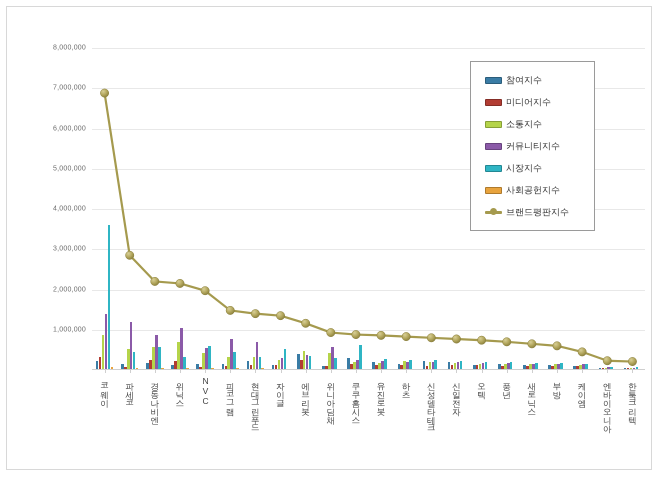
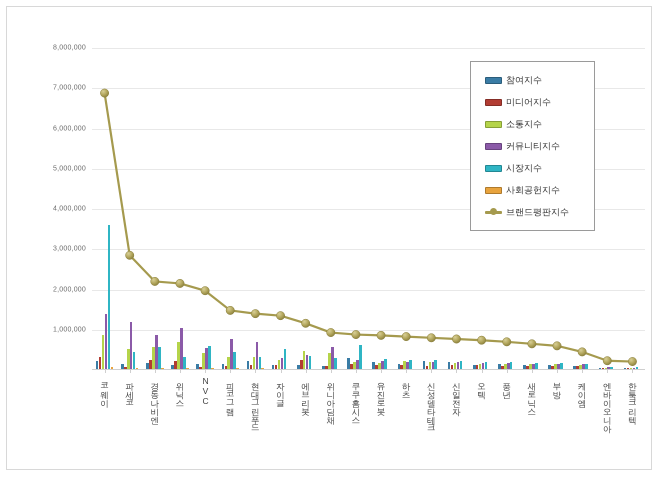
참여지수/에브리봇: 400000 -> 100000
